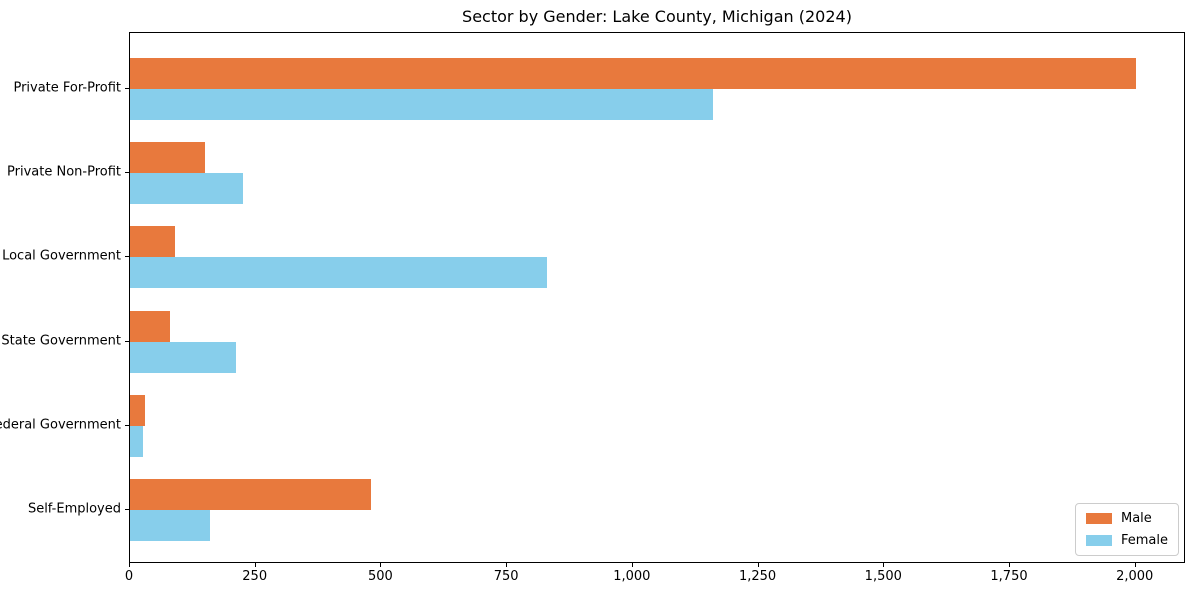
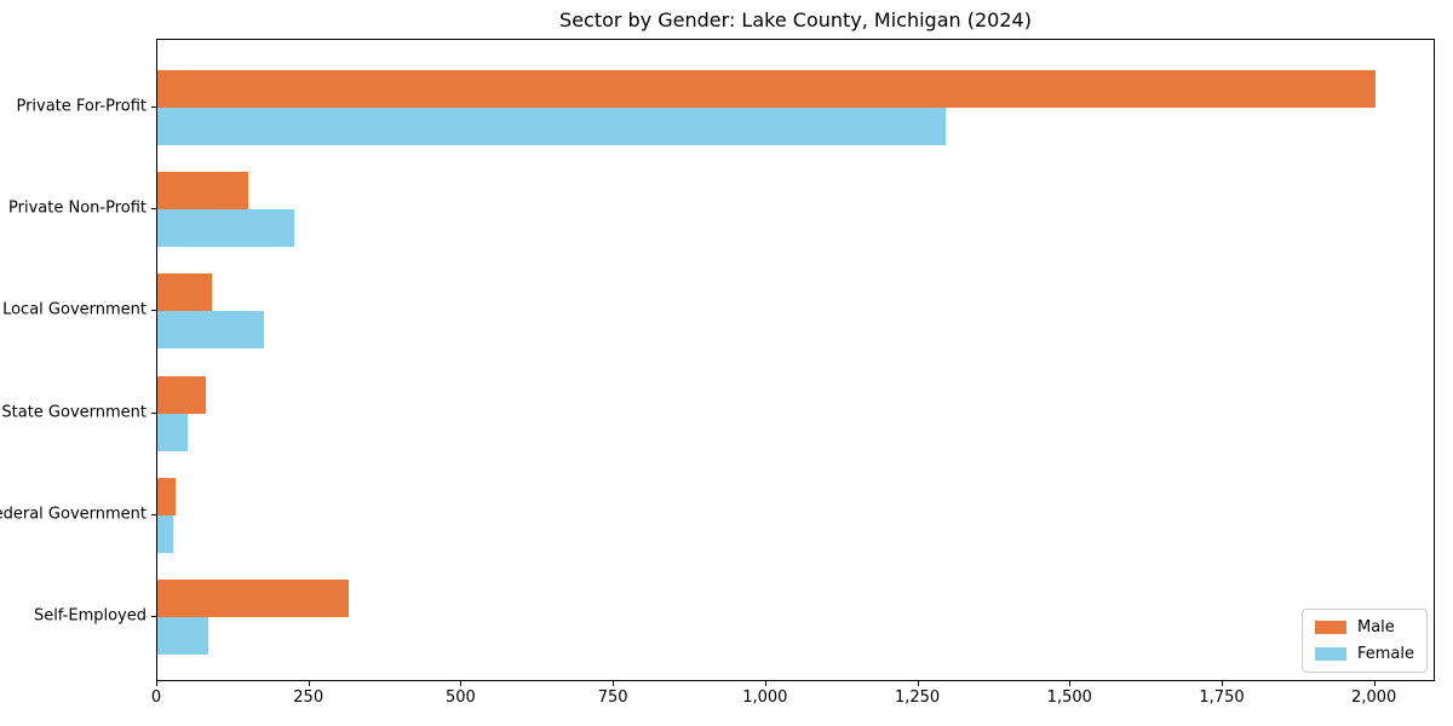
Female/Private For-Profit: 1160 -> 1300
Female/Local Government: 830 -> 180
Female/State Government: 210 -> 50
Male/Self-Employed: 480 -> 320
Female/Self-Employed: 160 -> 80
